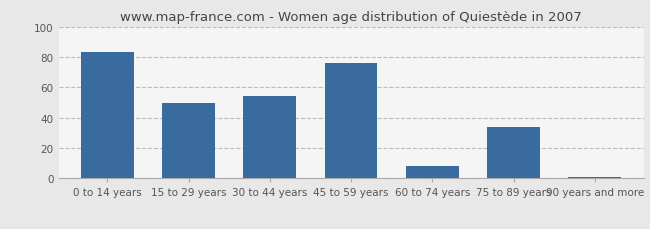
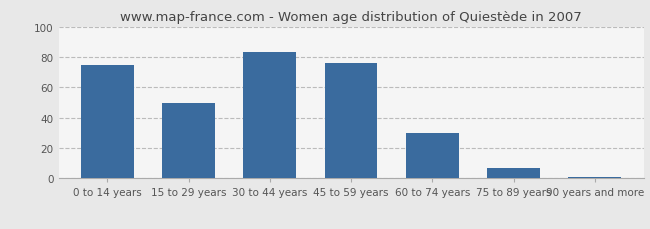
0 to 14 years: 83 -> 75
30 to 44 years: 54 -> 83
60 to 74 years: 8 -> 30
75 to 89 years: 34 -> 7
